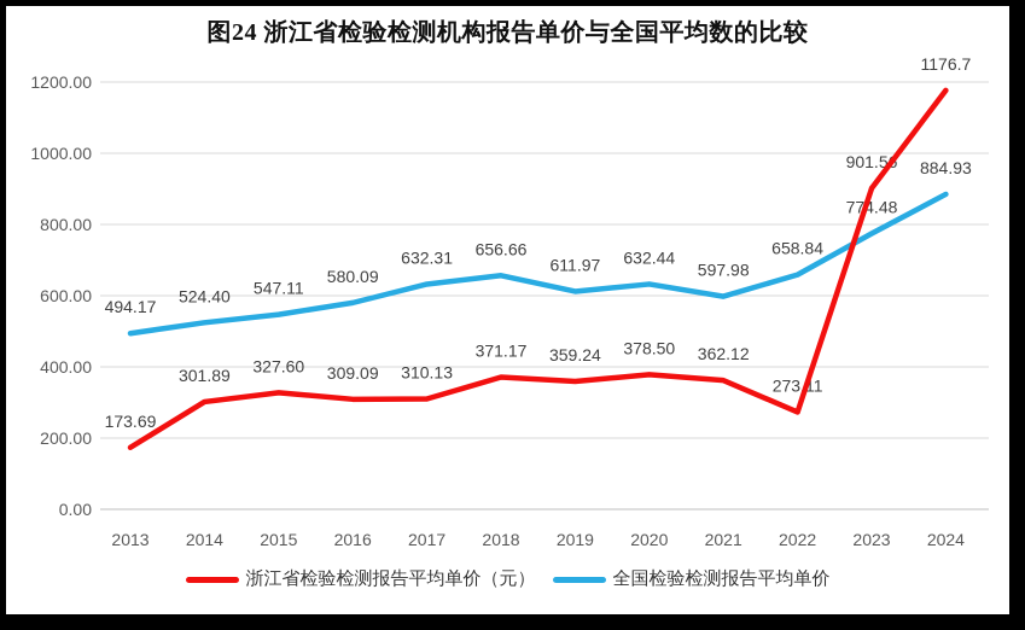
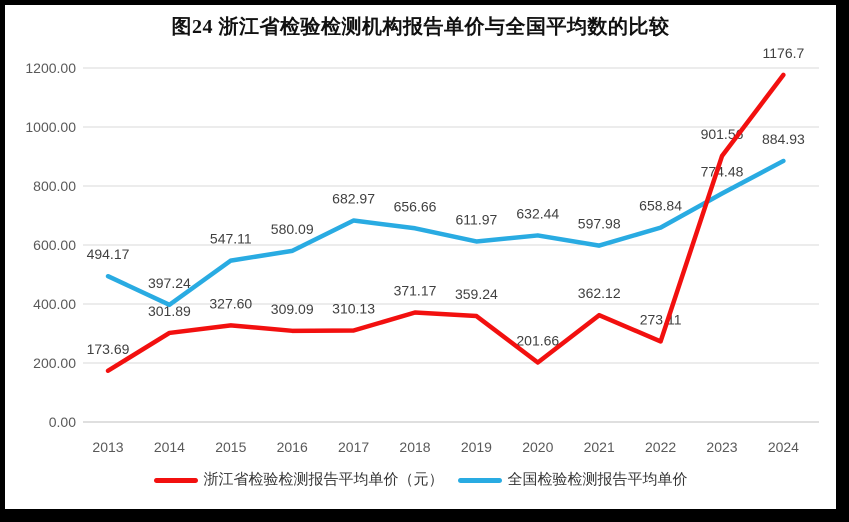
全国检验检测报告平均单价/2014: 524.40 -> 397.24
全国检验检测报告平均单价/2017: 632.31 -> 682.97
浙江省检验检测报告平均单价（元）/2020: 378.50 -> 201.66
